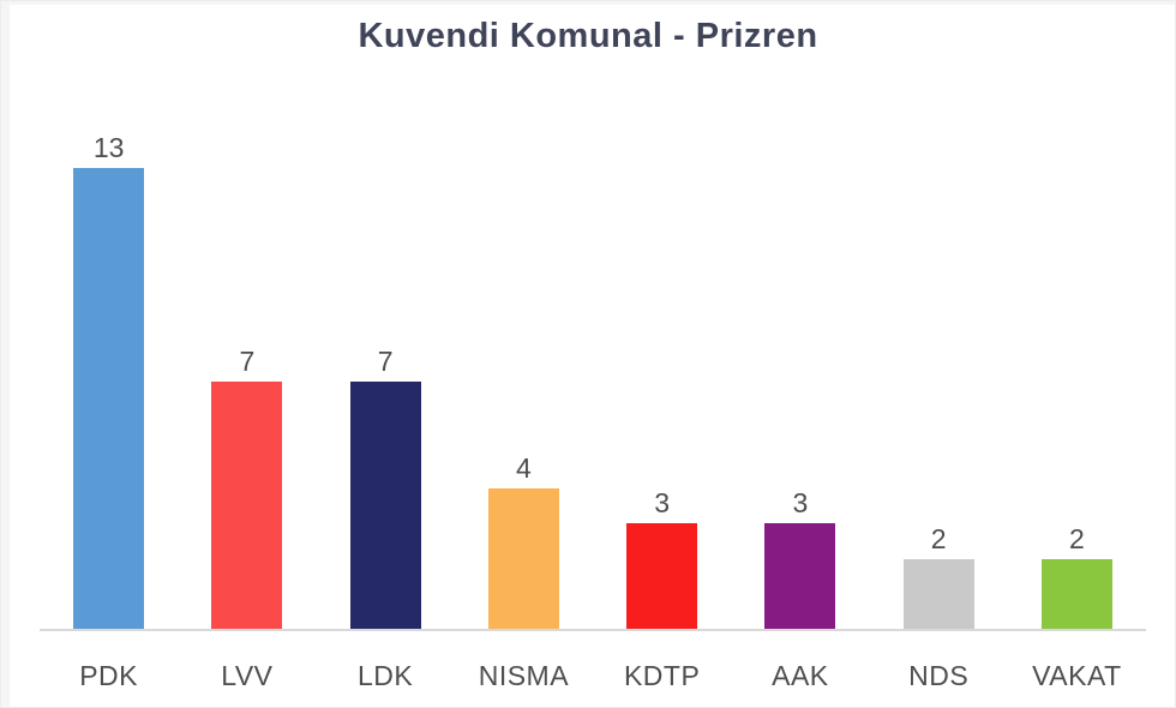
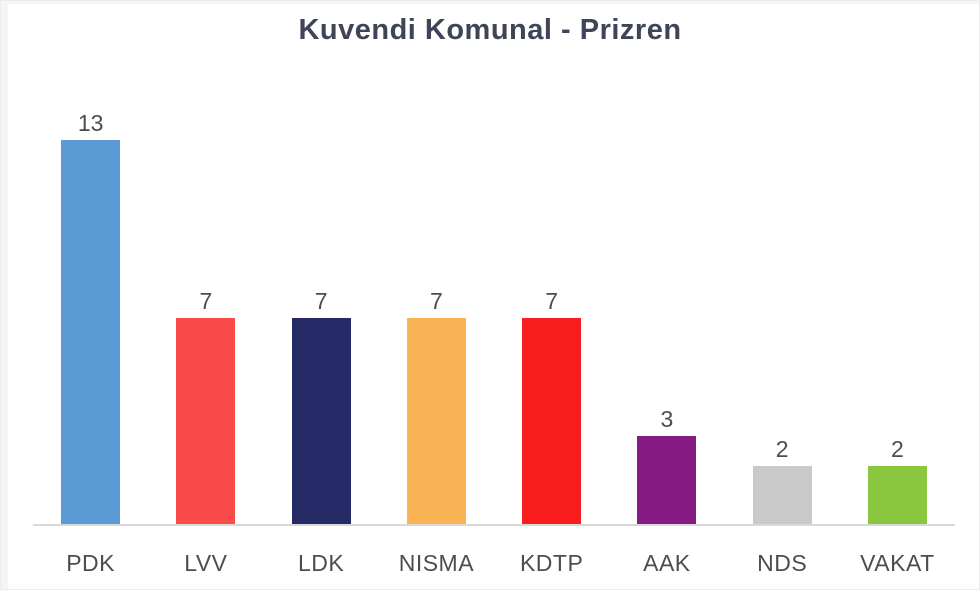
NISMA: 4 -> 7
KDTP: 3 -> 7
